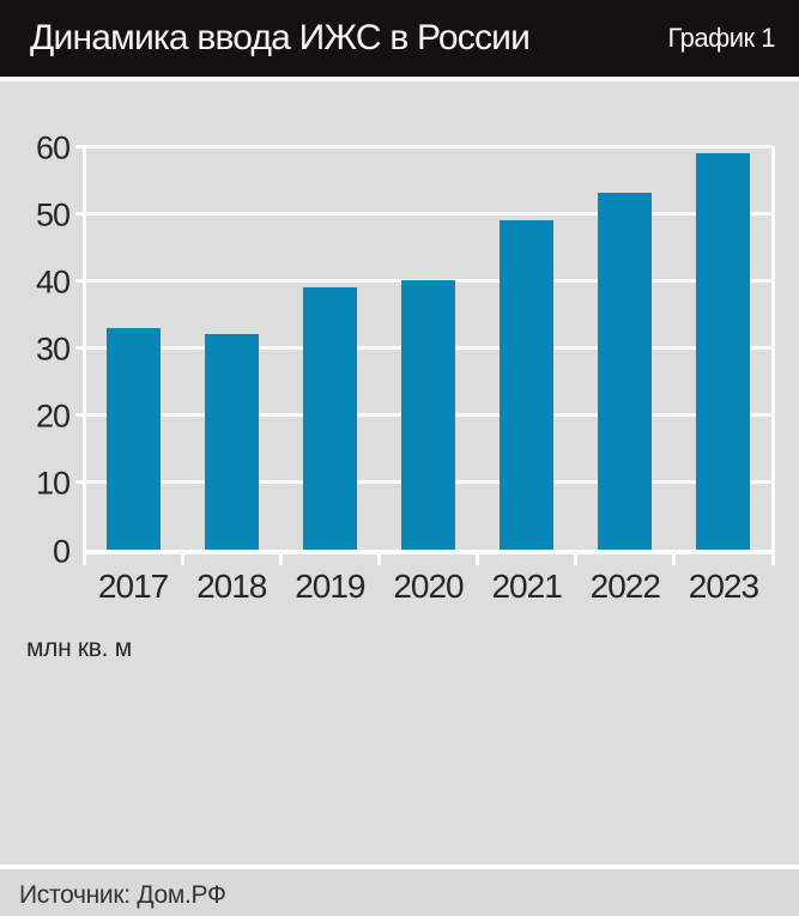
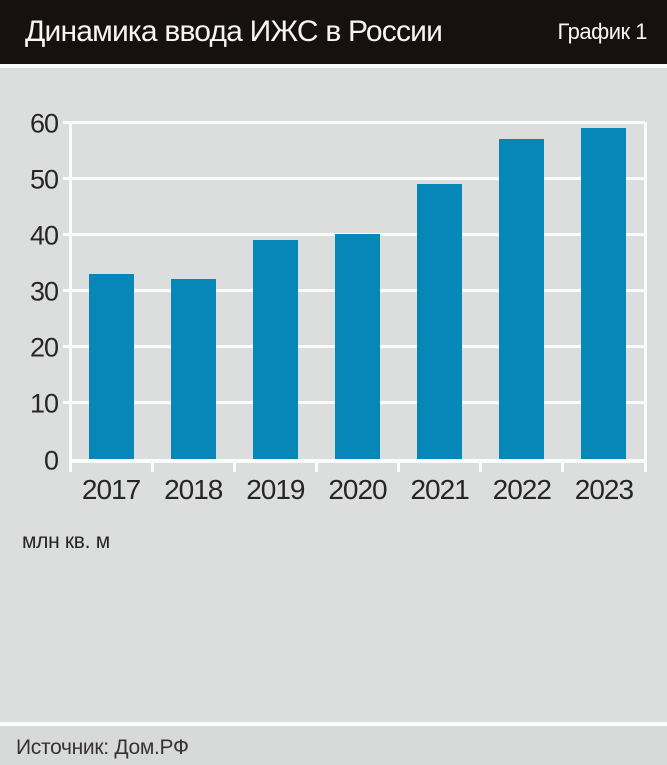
2022: 53 -> 57
